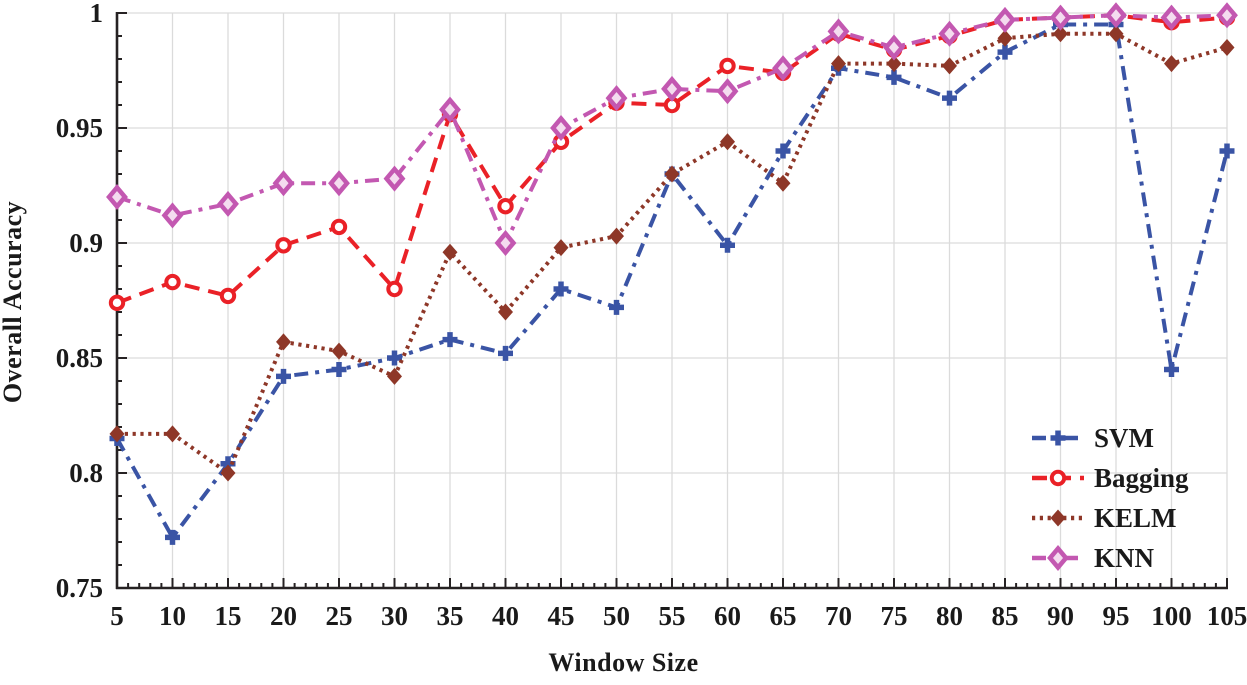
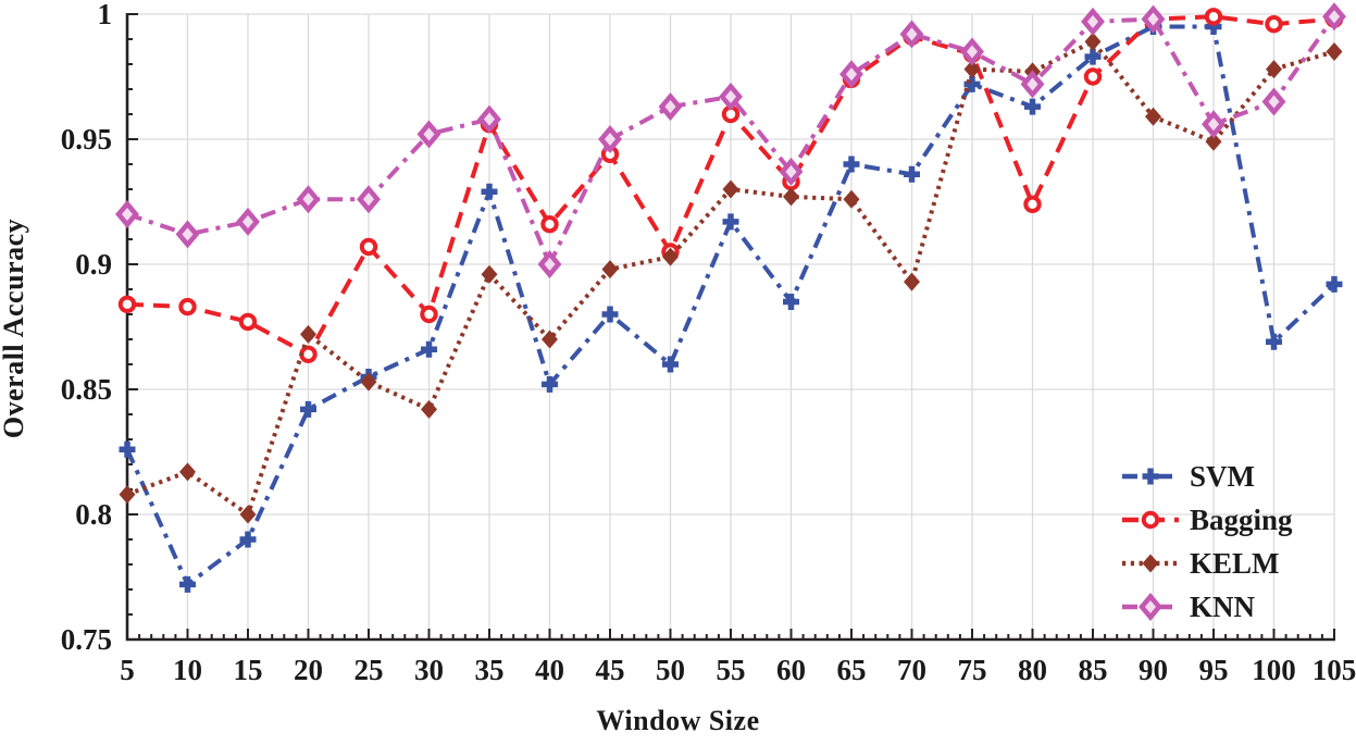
SVM/5: 0.815 -> 0.826
Bagging/5: 0.874 -> 0.884
KELM/5: 0.817 -> 0.808
SVM/15: 0.804 -> 0.790
Bagging/20: 0.899 -> 0.864
KELM/20: 0.857 -> 0.872
SVM/25: 0.845 -> 0.855
SVM/30: 0.850 -> 0.866
KNN/30: 0.928 -> 0.952
SVM/35: 0.858 -> 0.929
SVM/50: 0.872 -> 0.860
Bagging/50: 0.961 -> 0.905
SVM/55: 0.930 -> 0.917
SVM/60: 0.899 -> 0.885
Bagging/60: 0.977 -> 0.933
KELM/60: 0.944 -> 0.927
KNN/60: 0.966 -> 0.937
SVM/70: 0.976 -> 0.936
KELM/70: 0.978 -> 0.893
Bagging/80: 0.990 -> 0.924
KNN/80: 0.991 -> 0.972
Bagging/85: 0.997 -> 0.975
KELM/90: 0.991 -> 0.959
KELM/95: 0.991 -> 0.949
KNN/95: 0.999 -> 0.956
SVM/100: 0.845 -> 0.869
KNN/100: 0.998 -> 0.965
SVM/105: 0.940 -> 0.892
